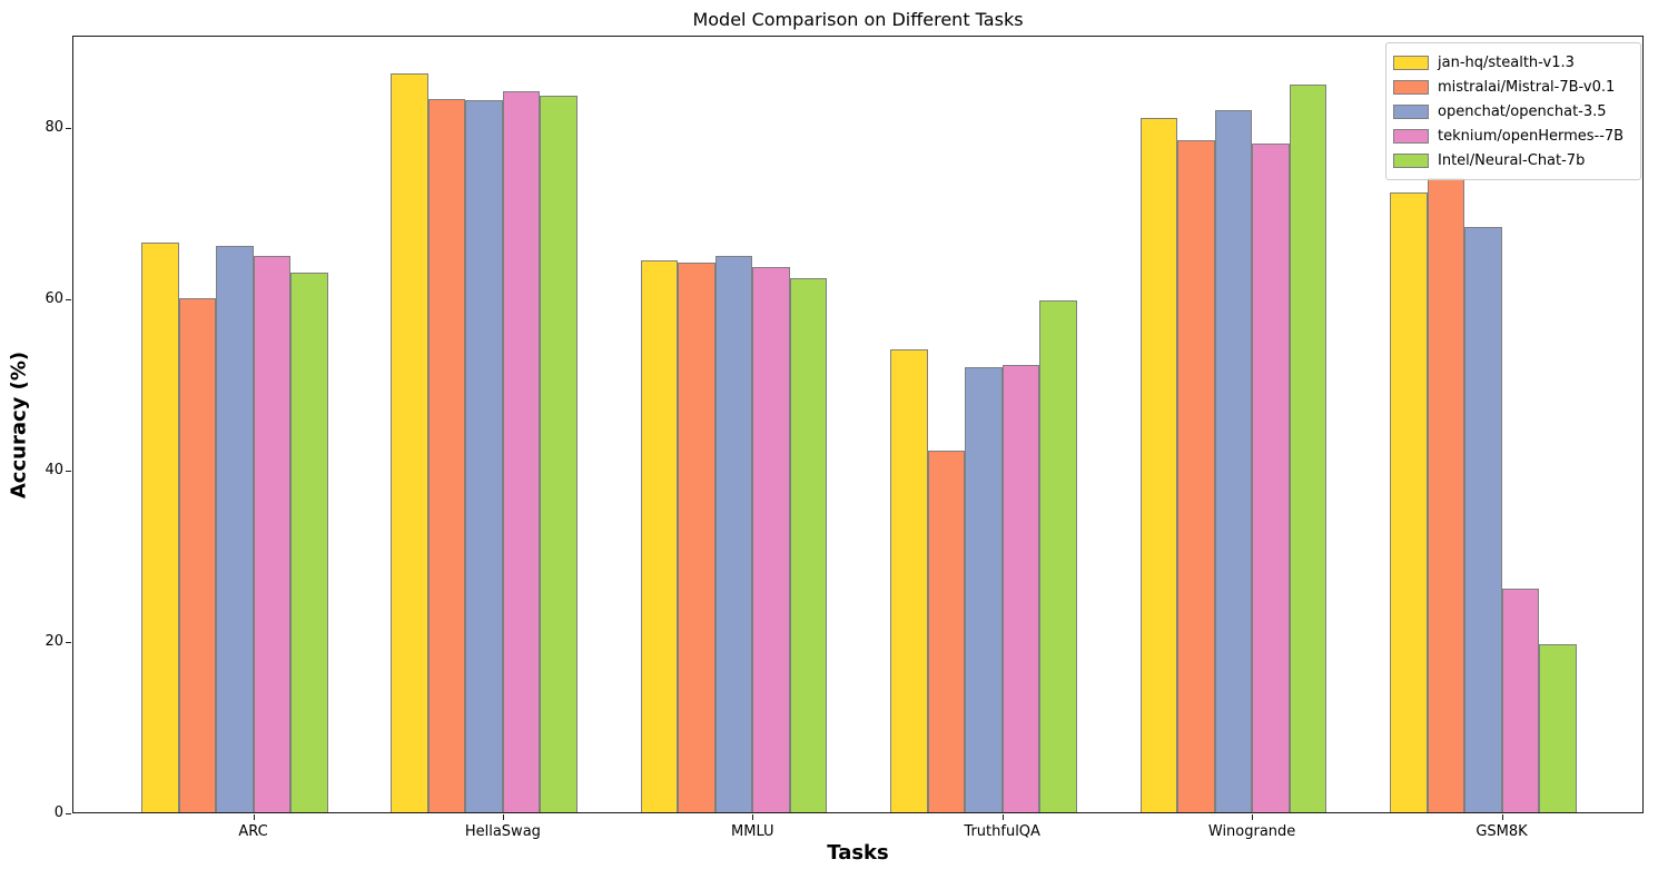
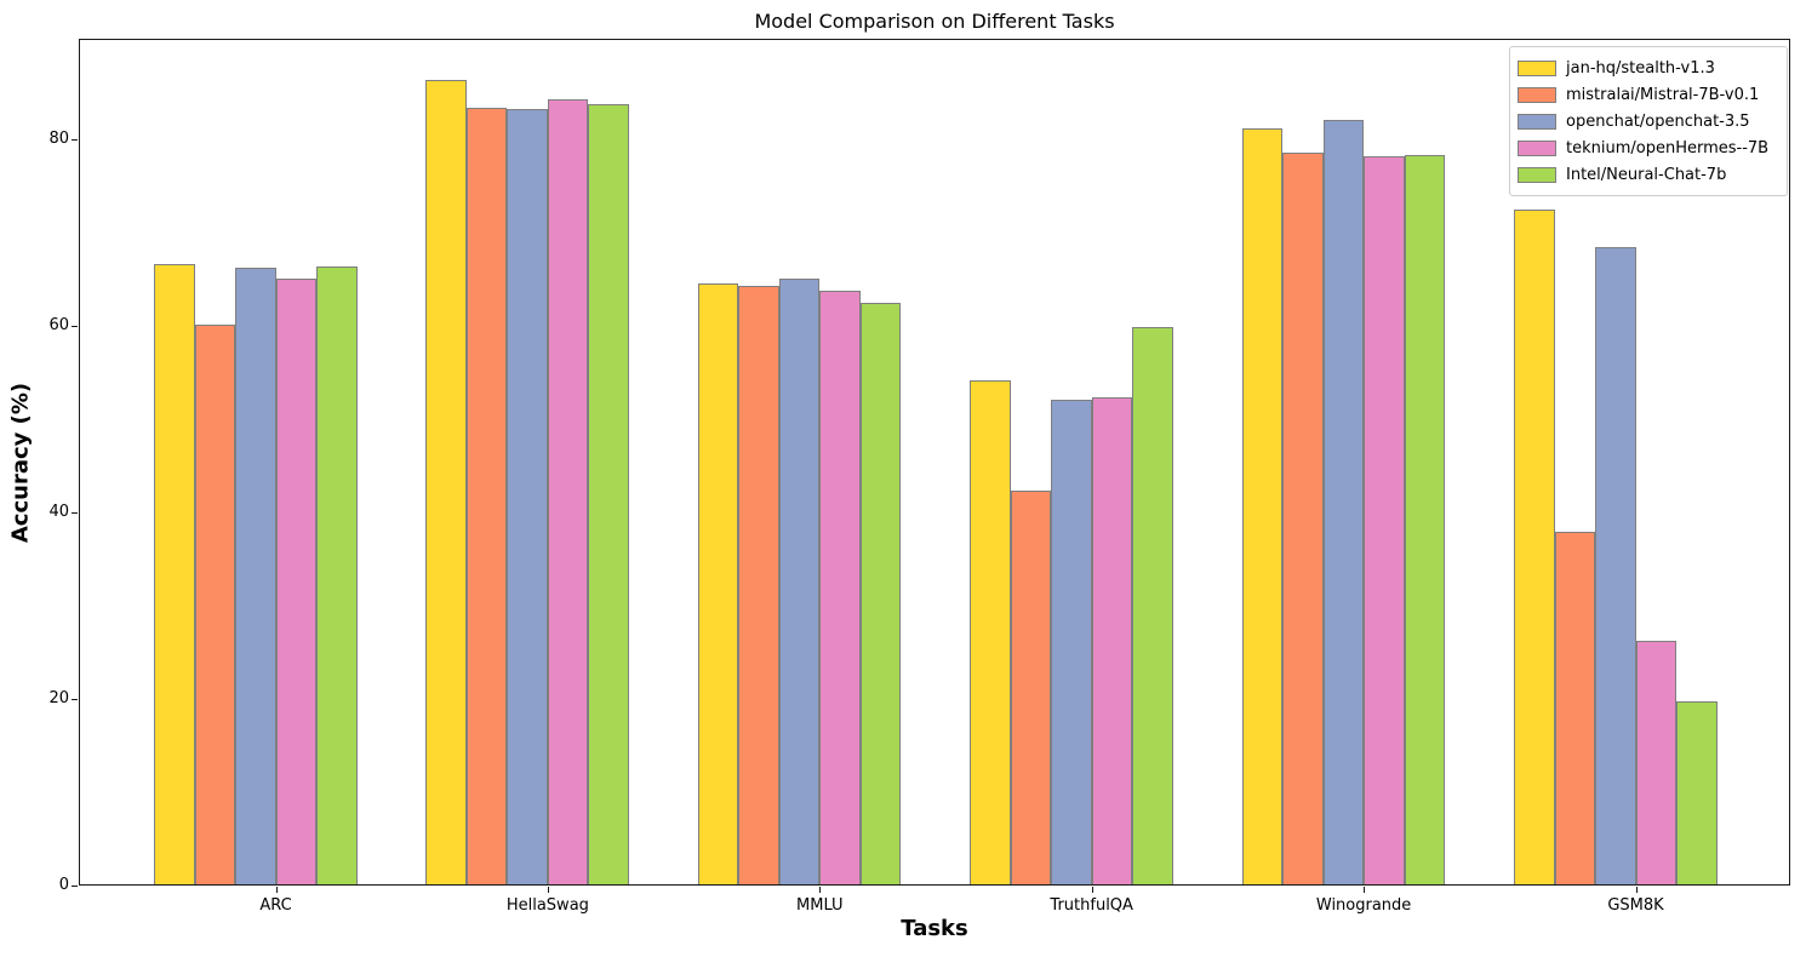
Intel/Neural-Chat-7b/ARC: 63 -> 66
Intel/Neural-Chat-7b/Winogrande: 85 -> 78
mistralai/Mistral-7B-v0.1/GSM8K: 74 -> 38
